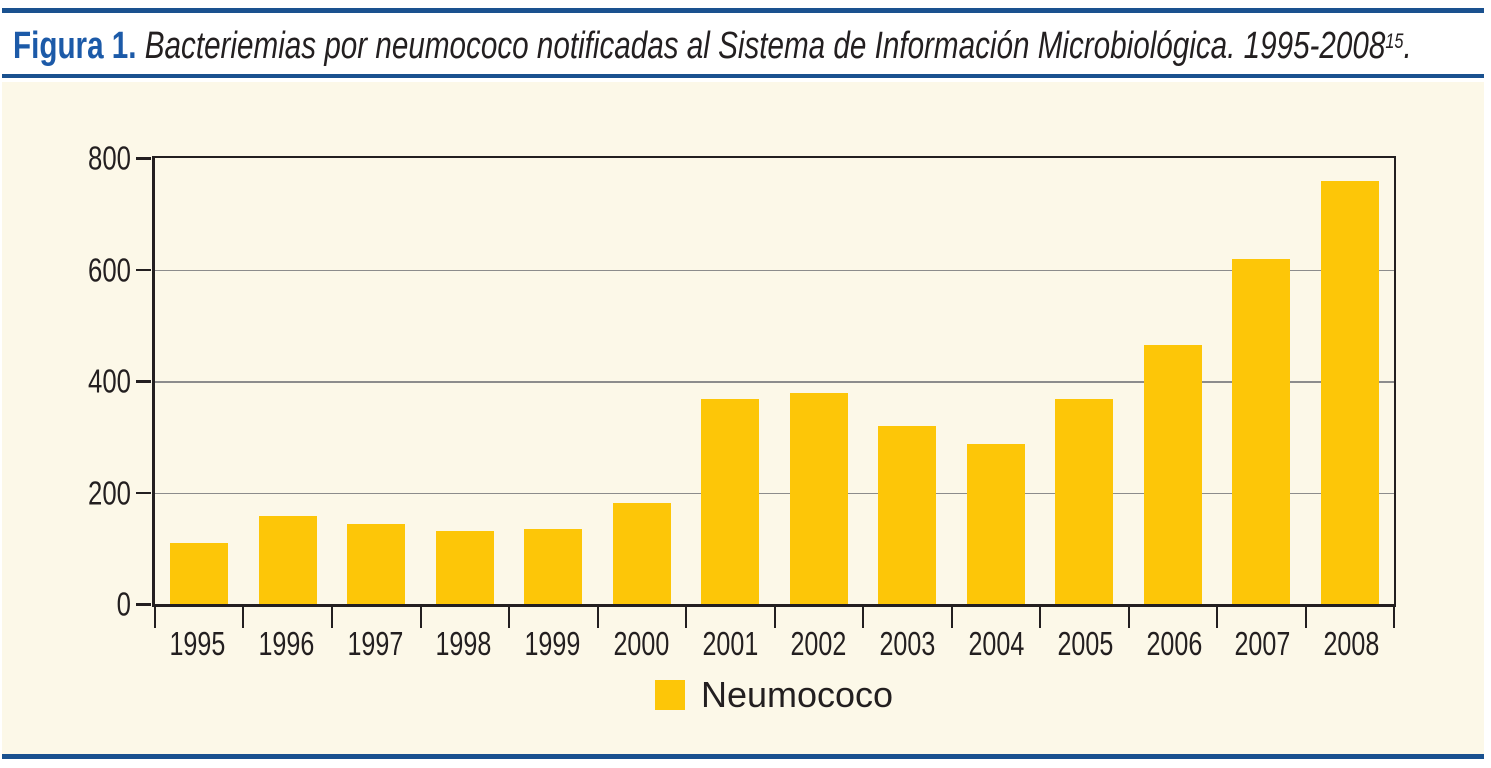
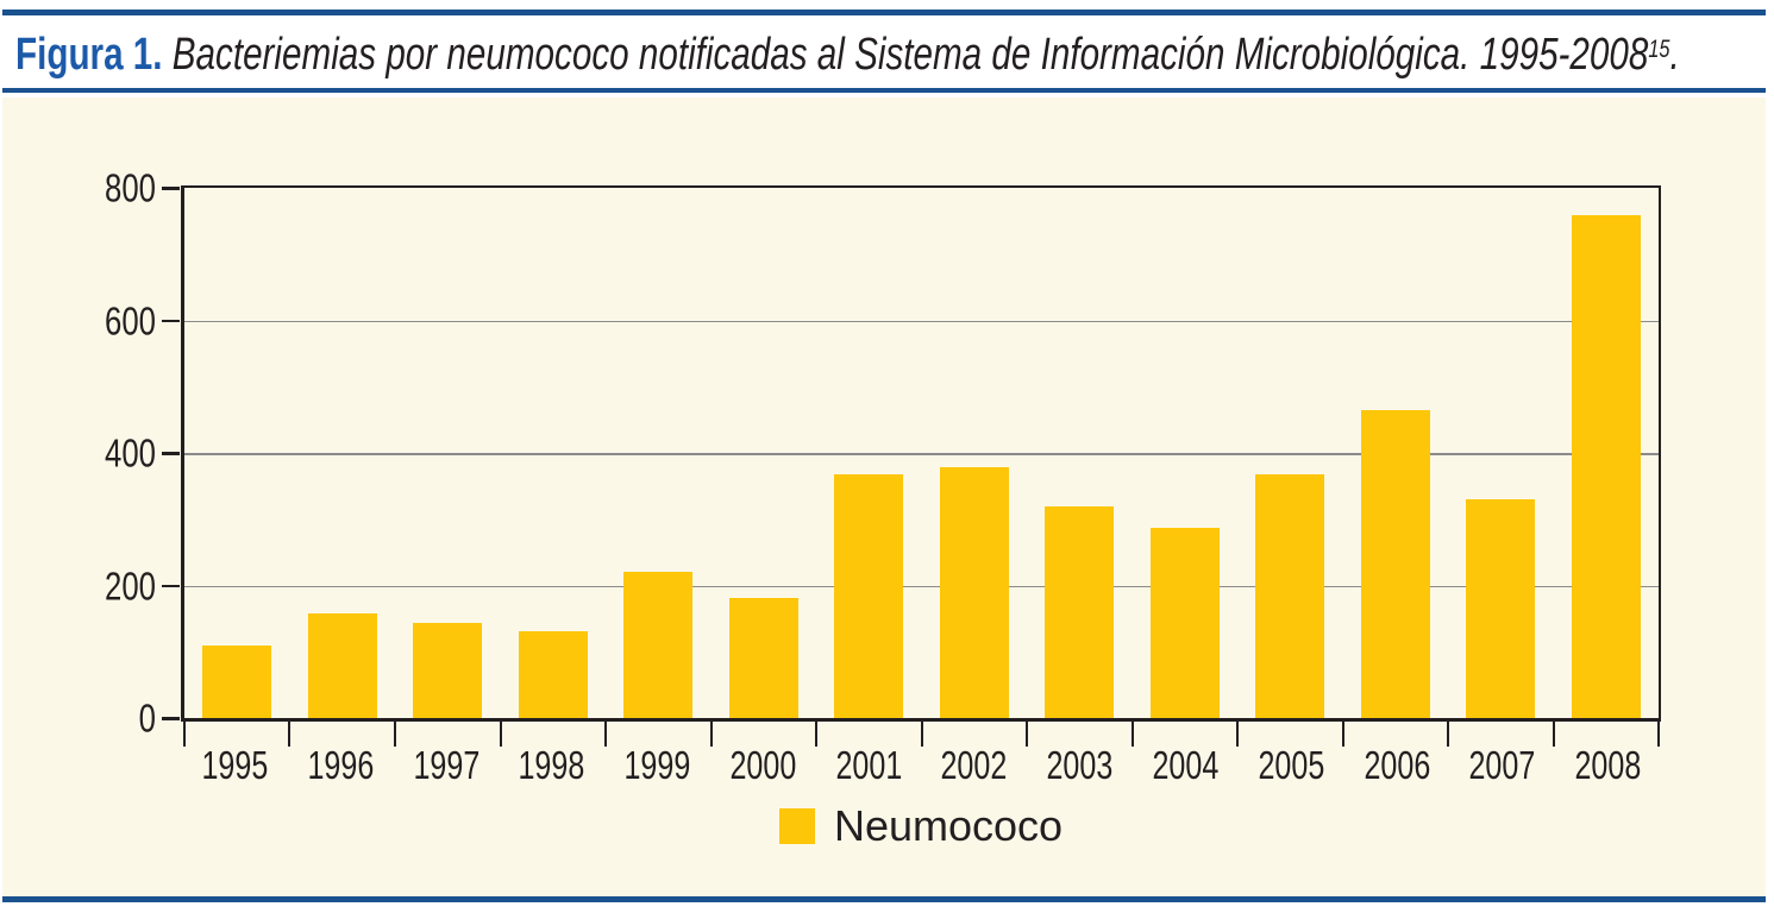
1999: 130 -> 220
2007: 620 -> 330
